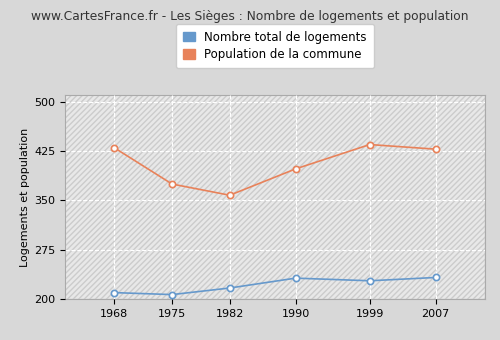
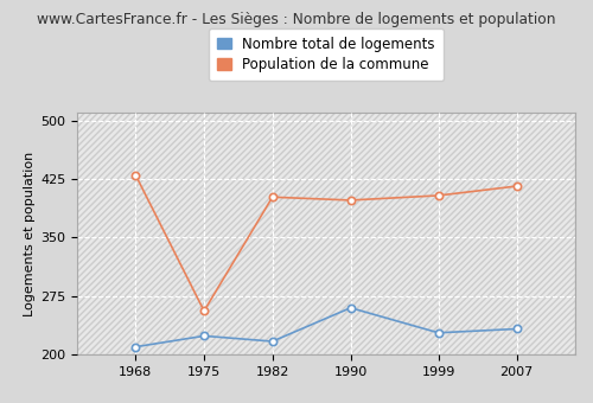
Nombre total de logements/1975: 207 -> 224
Population de la commune/1975: 375 -> 256
Population de la commune/1982: 358 -> 402
Nombre total de logements/1990: 232 -> 260
Population de la commune/1999: 435 -> 404
Population de la commune/2007: 428 -> 416
